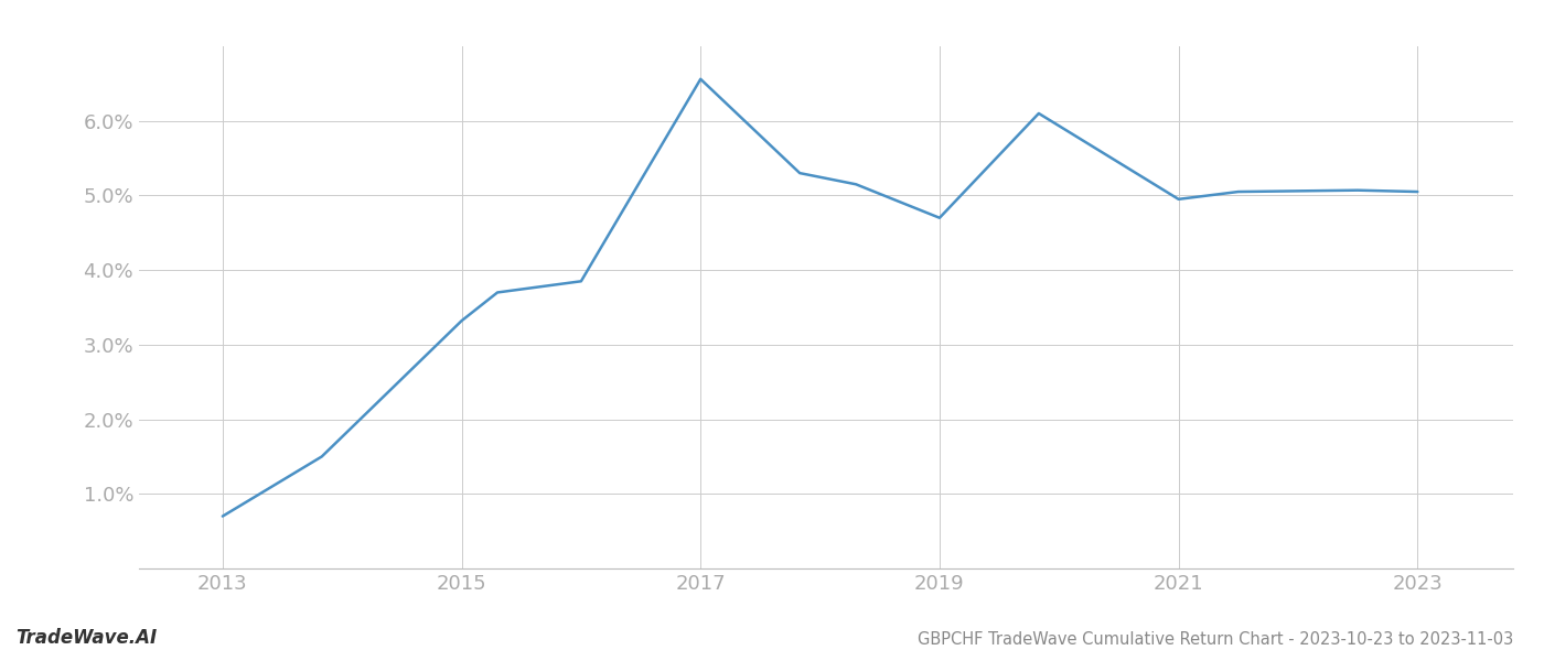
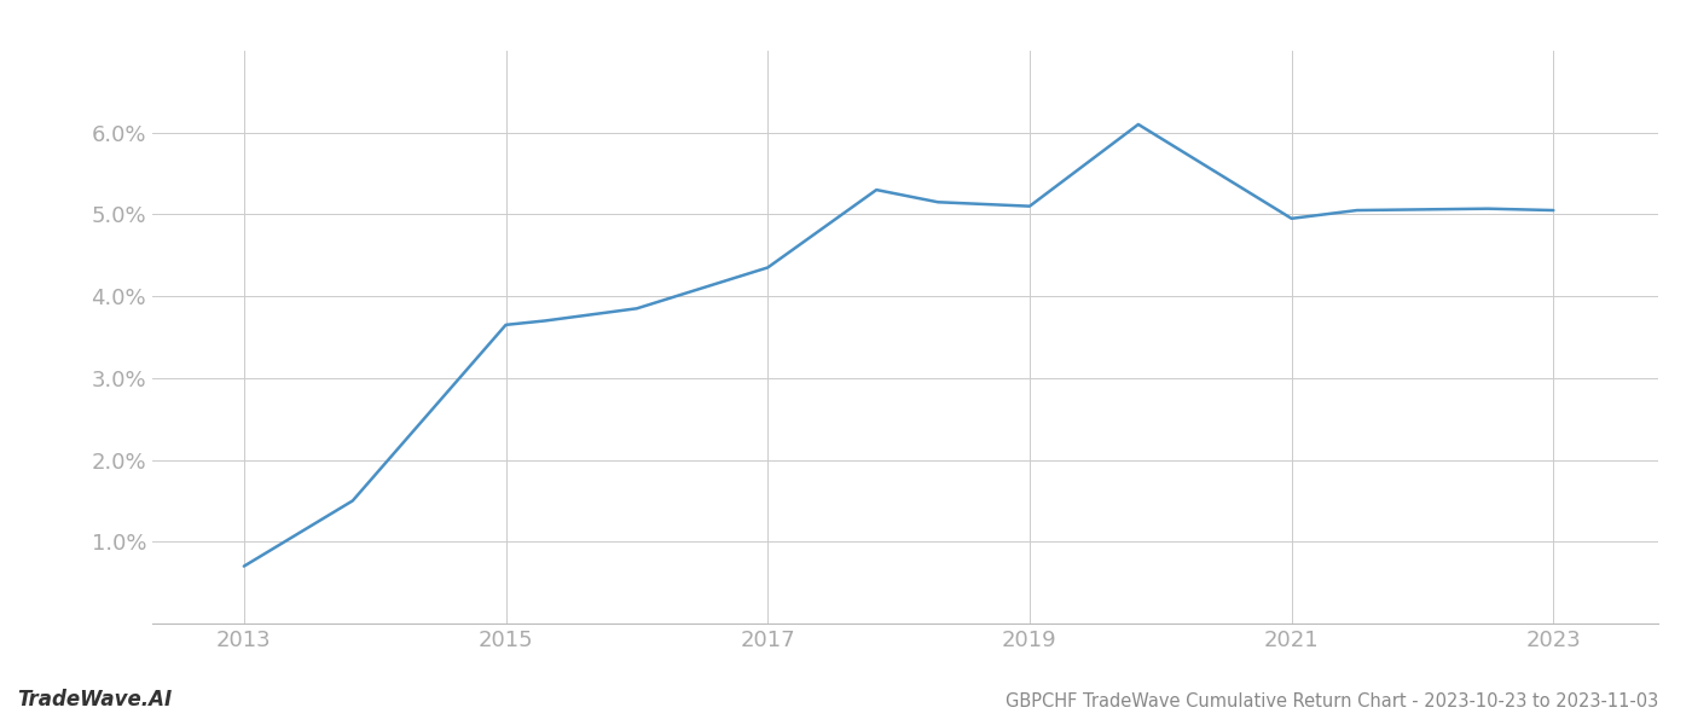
2015: 3.32% -> 3.65%
2017: 6.56% -> 4.35%
2019: 4.70% -> 5.10%
